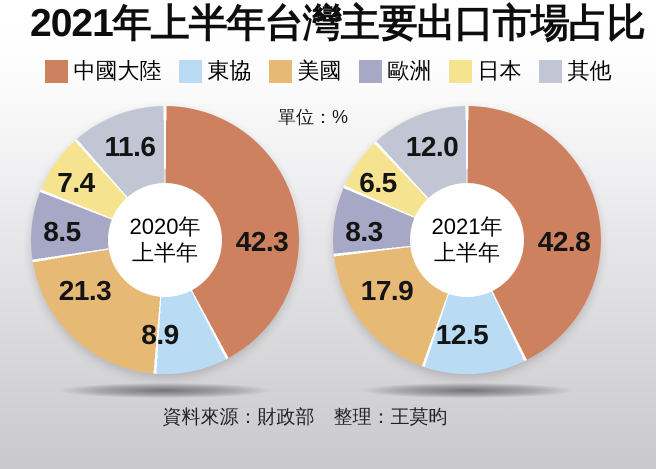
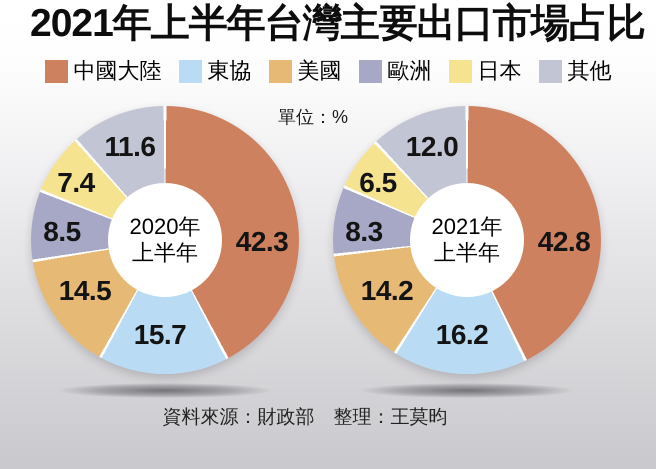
2020年上半年/東協: 8.9 -> 15.7
2021年上半年/東協: 12.5 -> 16.2
2020年上半年/美國: 21.3 -> 14.5
2021年上半年/美國: 17.9 -> 14.2
